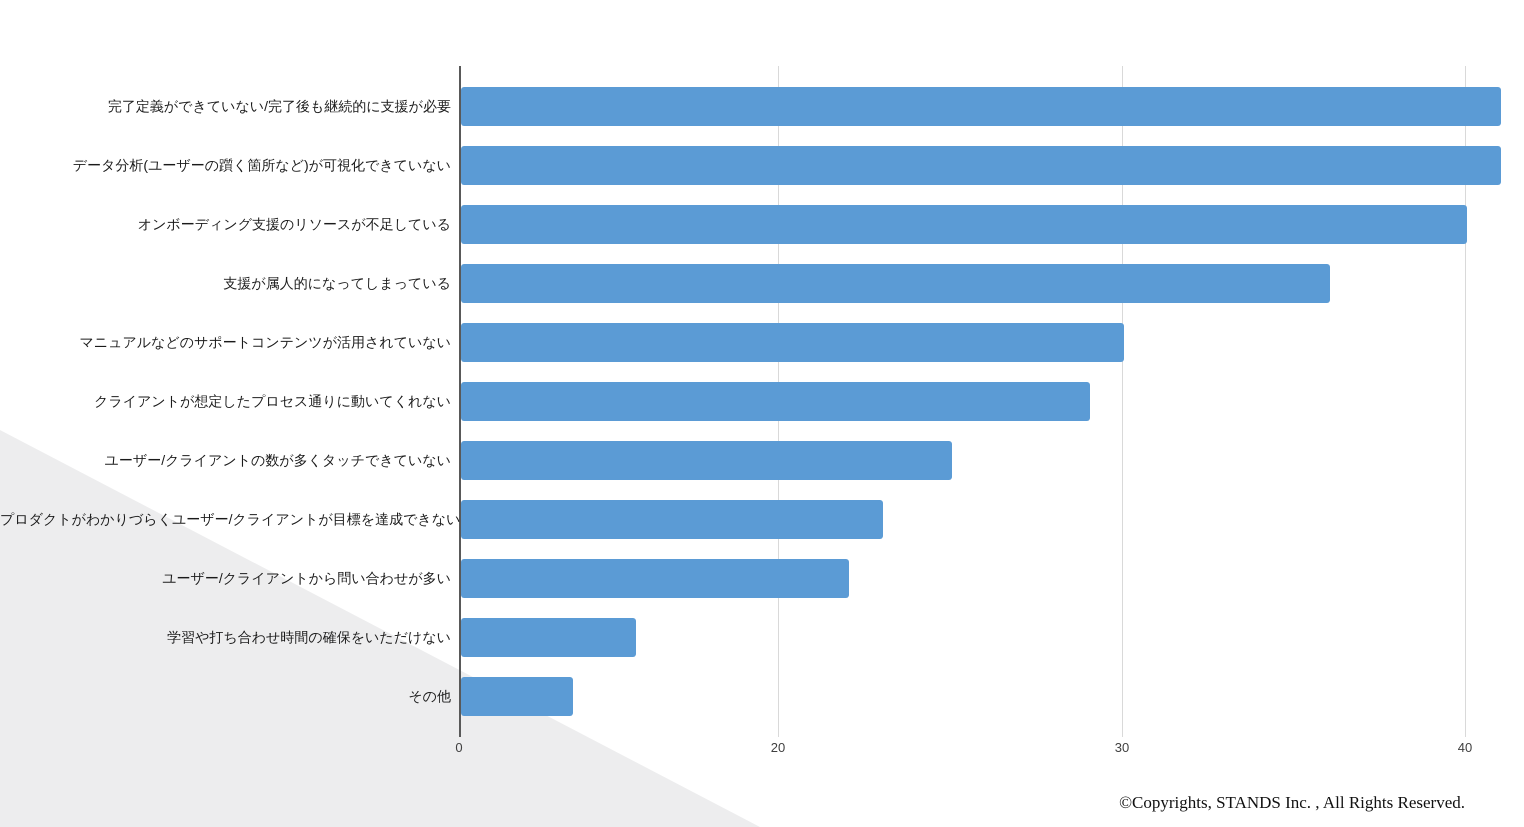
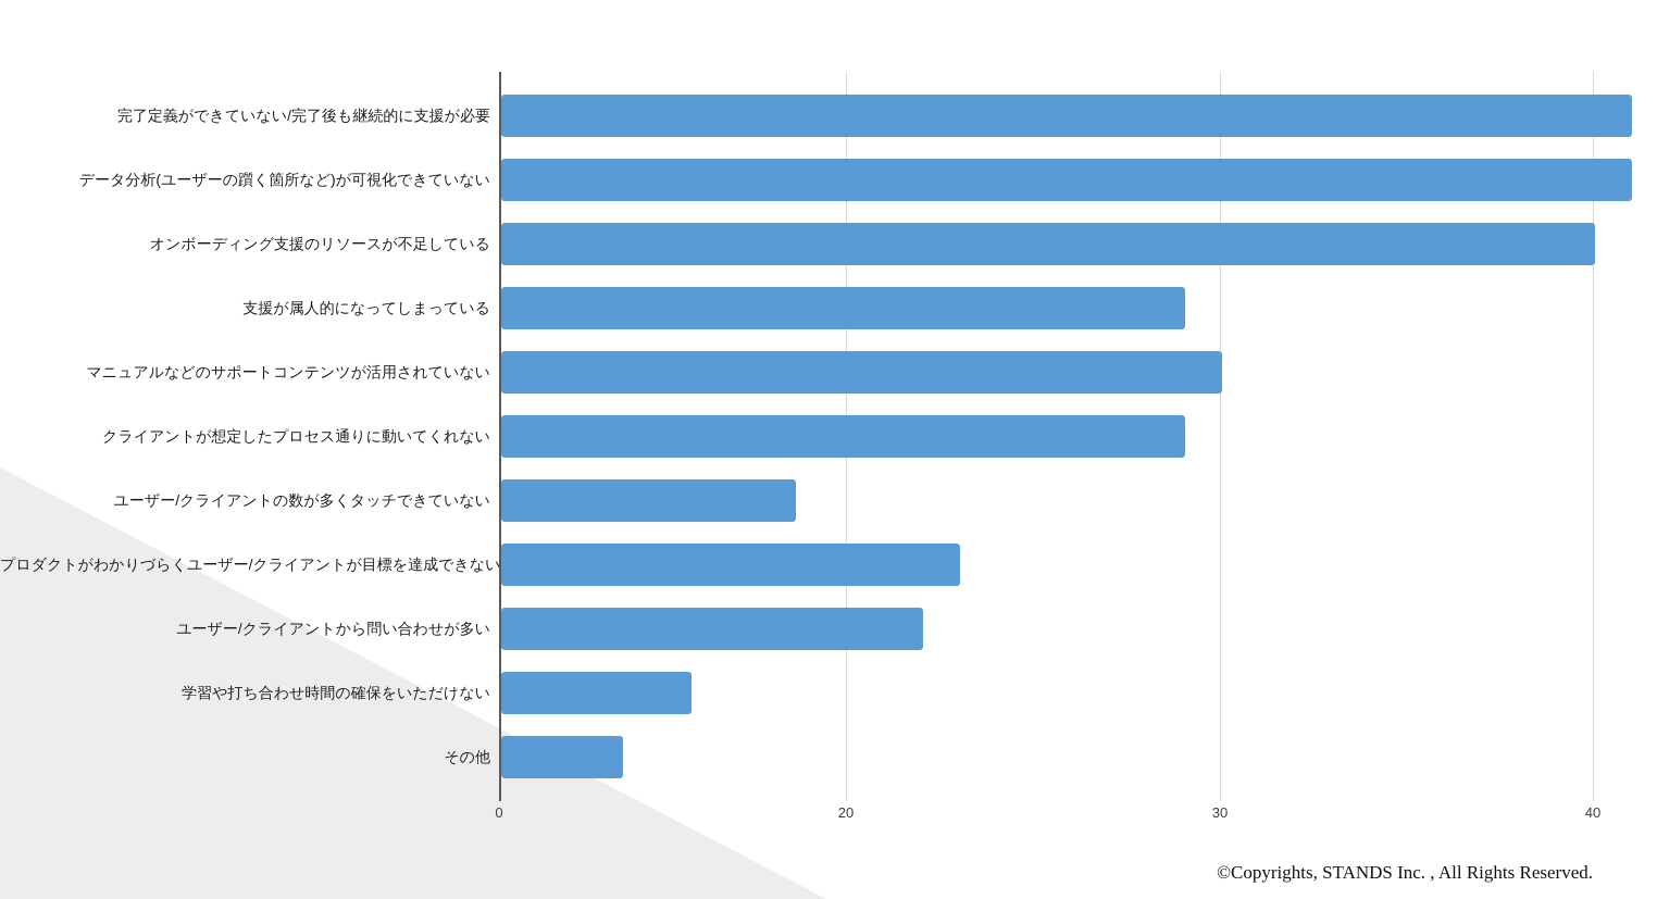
支援が属人的になってしまっている: 36 -> 29
ユーザー/クライアントの数が多くタッチできていない: 25 -> 17
